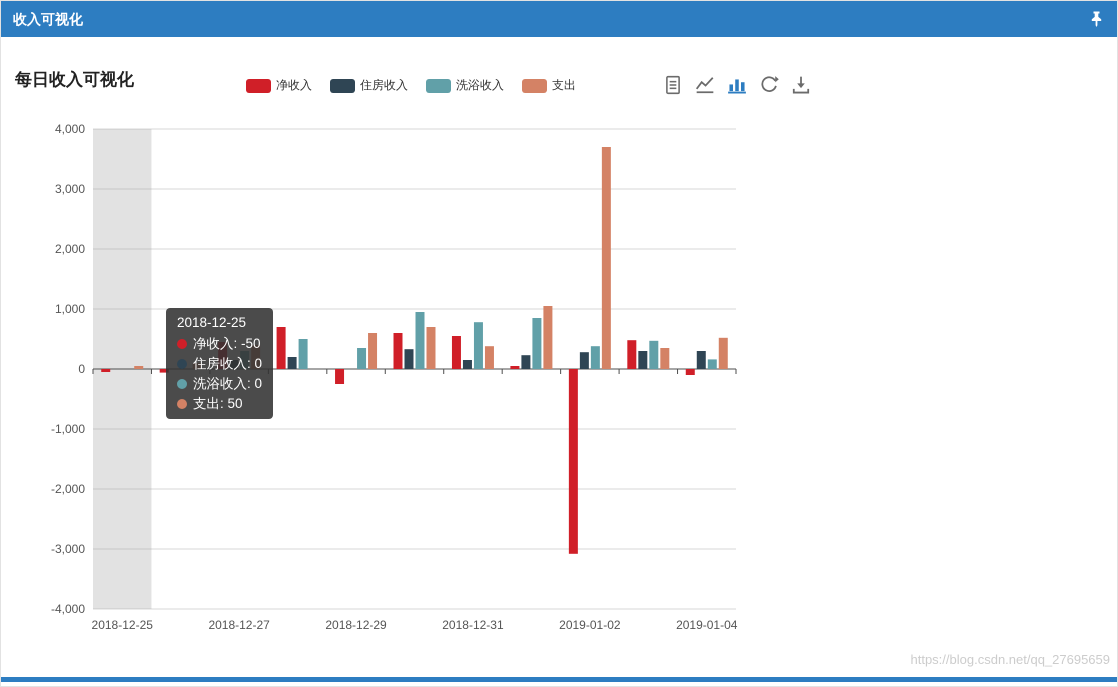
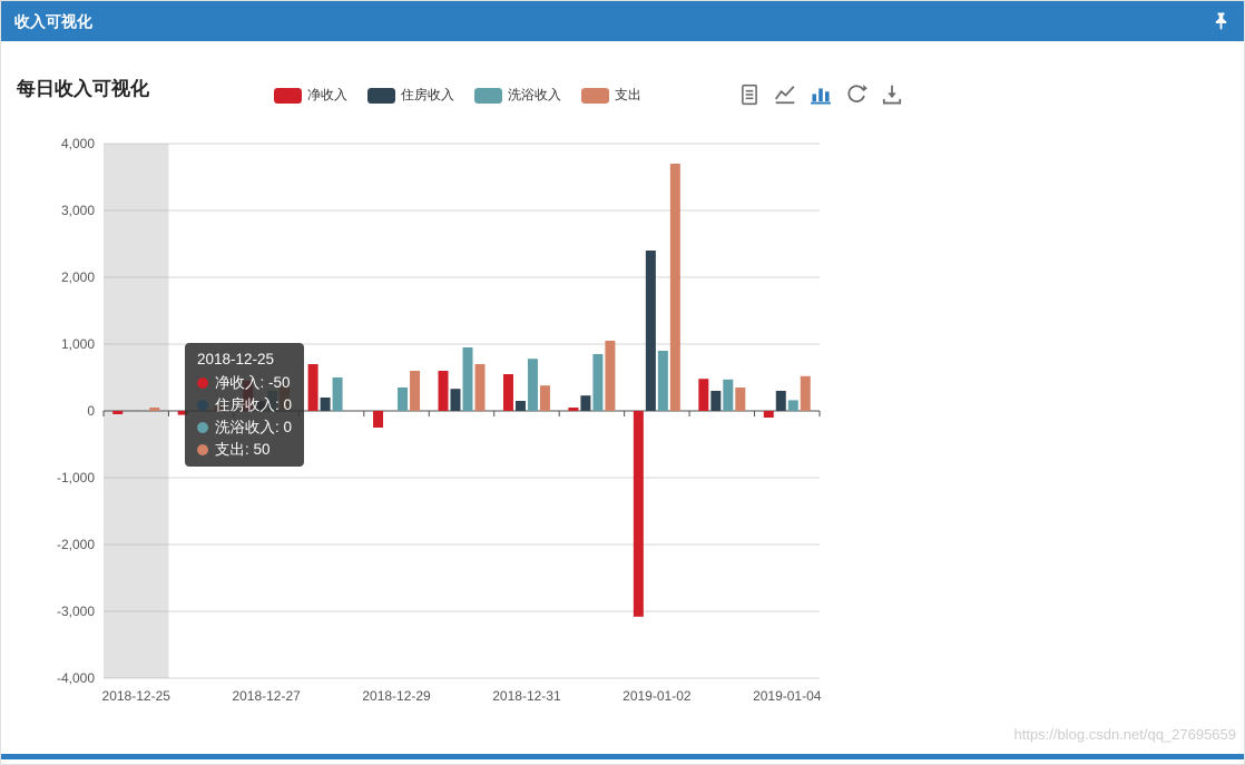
住房收入/2019-01-02: 300 -> 2400
洗浴收入/2019-01-02: 400 -> 900
